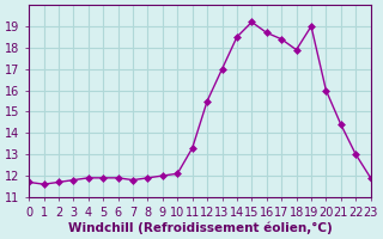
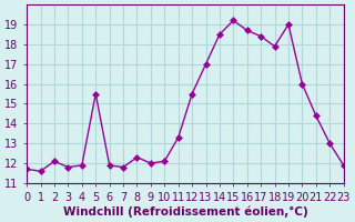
2: 11.7 -> 12.1
5: 11.9 -> 15.5
8: 11.9 -> 12.3
